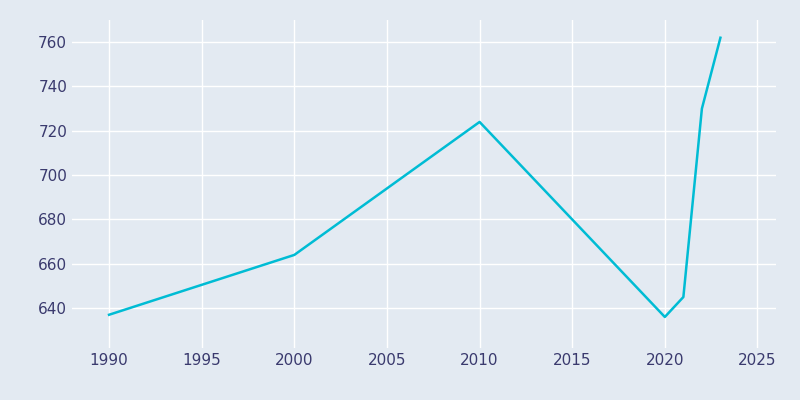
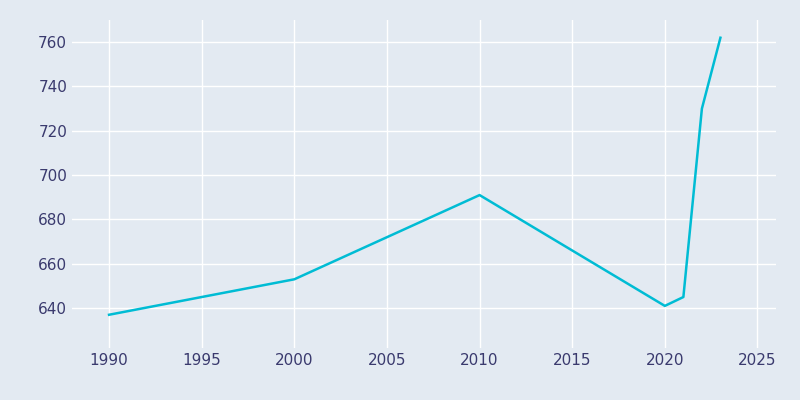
2000: 664 -> 653
2010: 724 -> 691
2020: 636 -> 641
